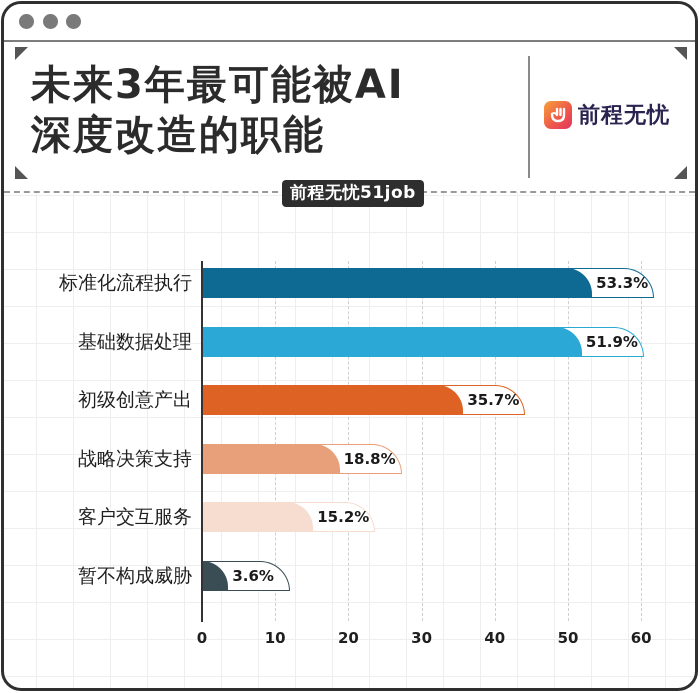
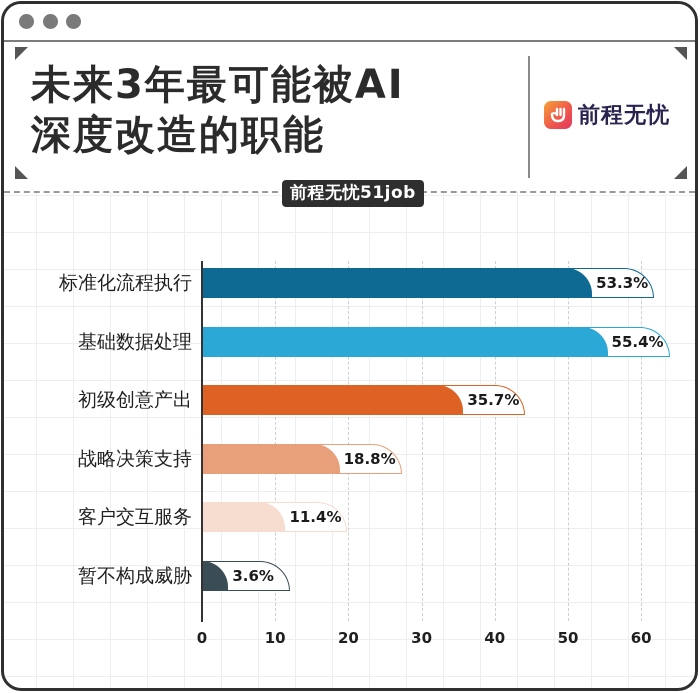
基础数据处理: 51.9% -> 55.4%
客户交互服务: 15.2% -> 11.4%
